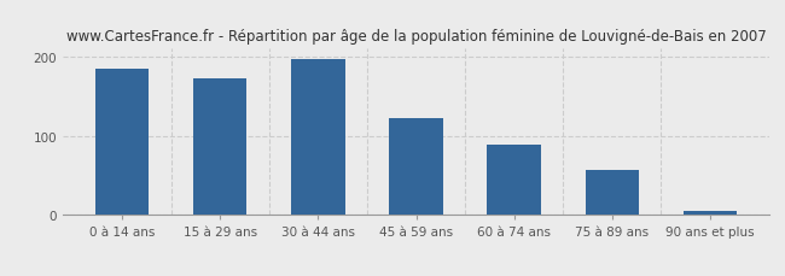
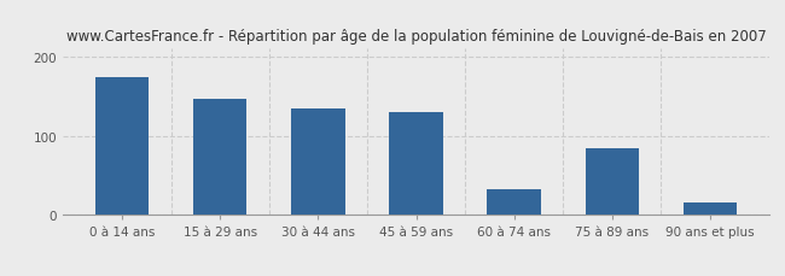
0 à 14 ans: 184 -> 174
15 à 29 ans: 172 -> 146
30 à 44 ans: 197 -> 134
45 à 59 ans: 122 -> 130
60 à 74 ans: 89 -> 32
75 à 89 ans: 57 -> 84
90 ans et plus: 5 -> 16
